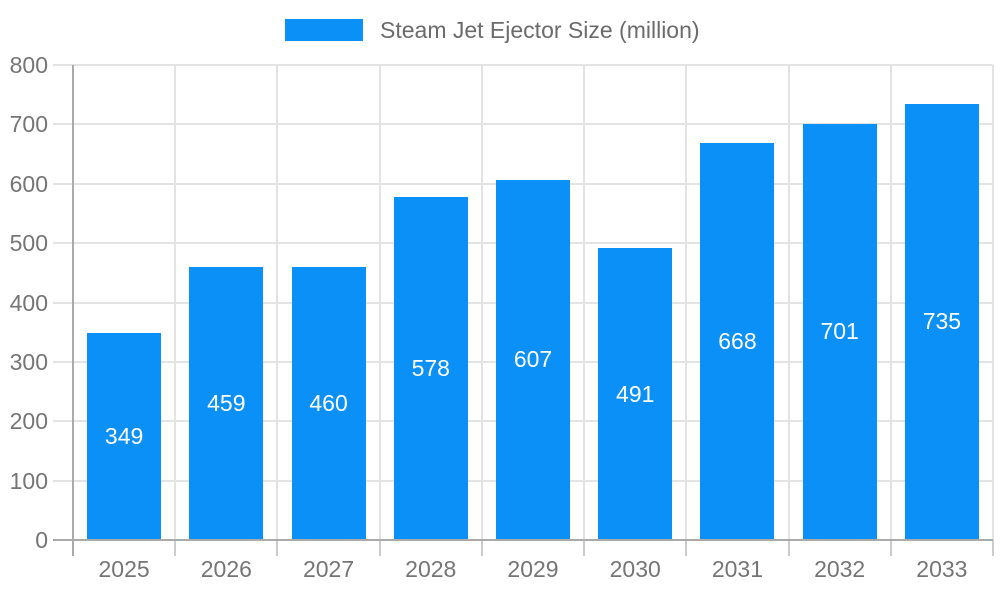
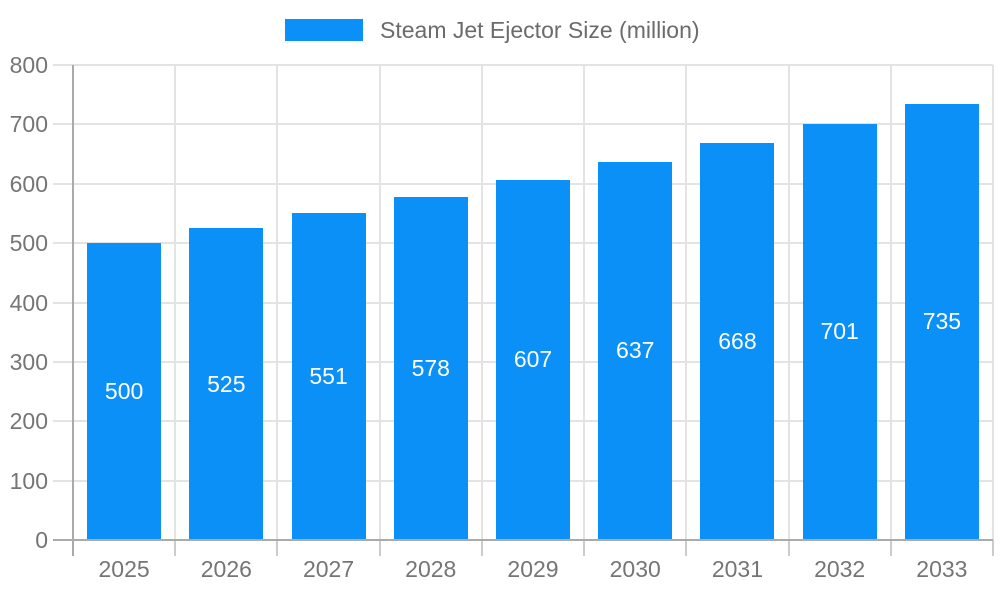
2025: 349 -> 500
2026: 459 -> 525
2027: 460 -> 551
2030: 491 -> 637
